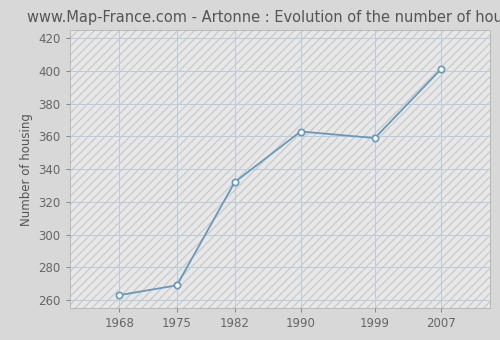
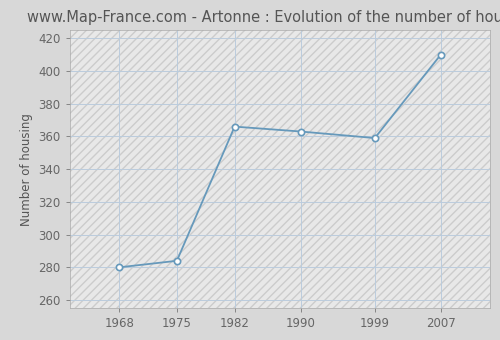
1968: 263 -> 280
1975: 269 -> 284
1982: 332 -> 366
2007: 401 -> 410
